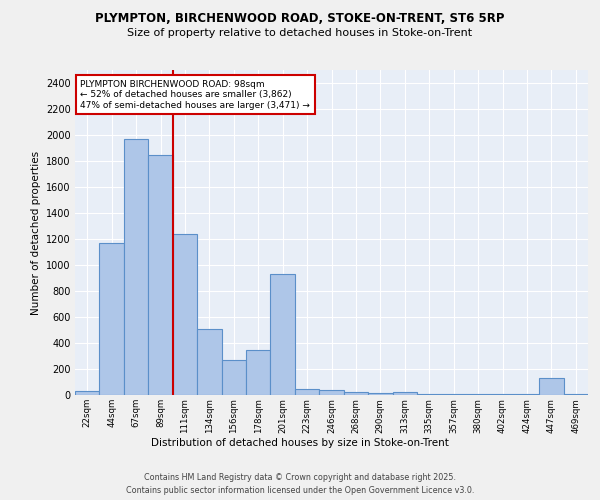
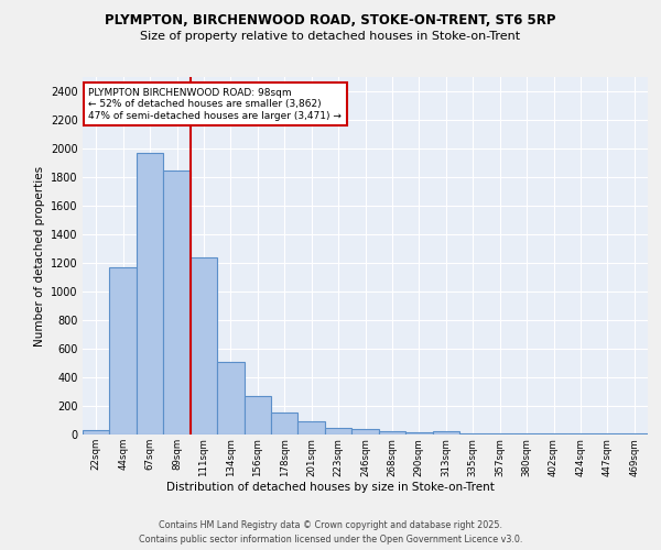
178sqm: 350 -> 160
201sqm: 930 -> 90
447sqm: 130 -> 0
